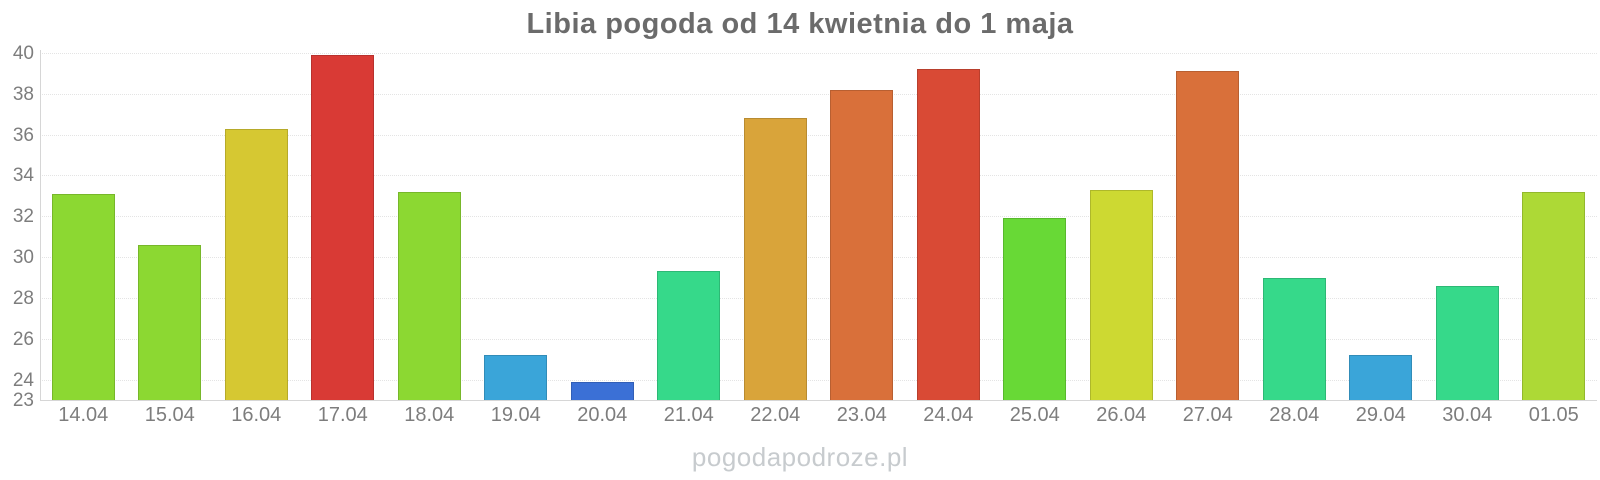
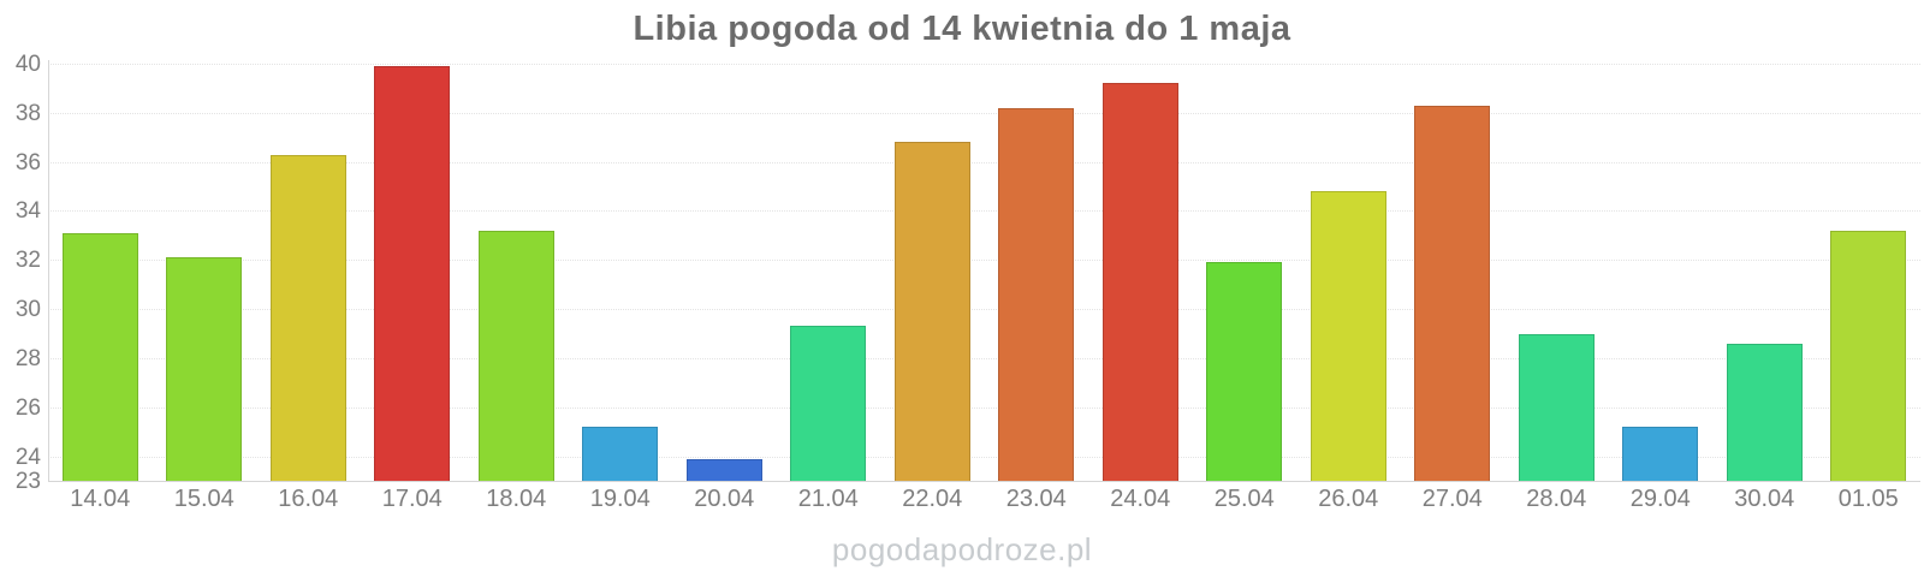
15.04: 30.6 -> 32.1
26.04: 33.3 -> 34.8
27.04: 39.1 -> 38.3
